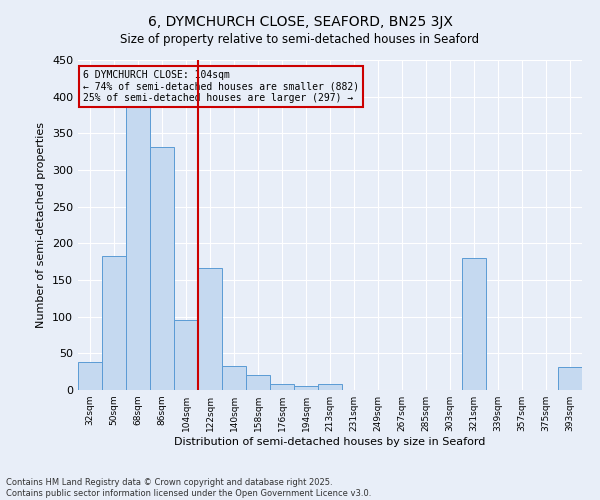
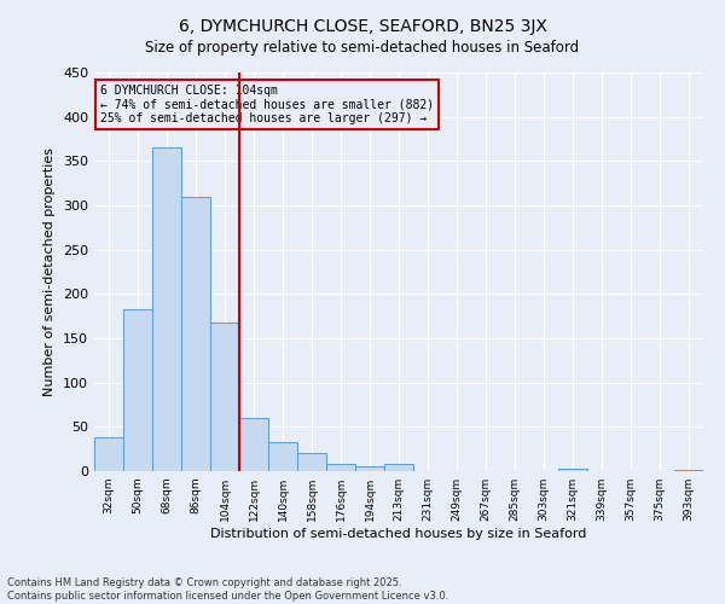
68sqm: 386 -> 365
86sqm: 332 -> 309
104sqm: 96 -> 168
122sqm: 166 -> 60
321sqm: 180 -> 3
393sqm: 32 -> 2
